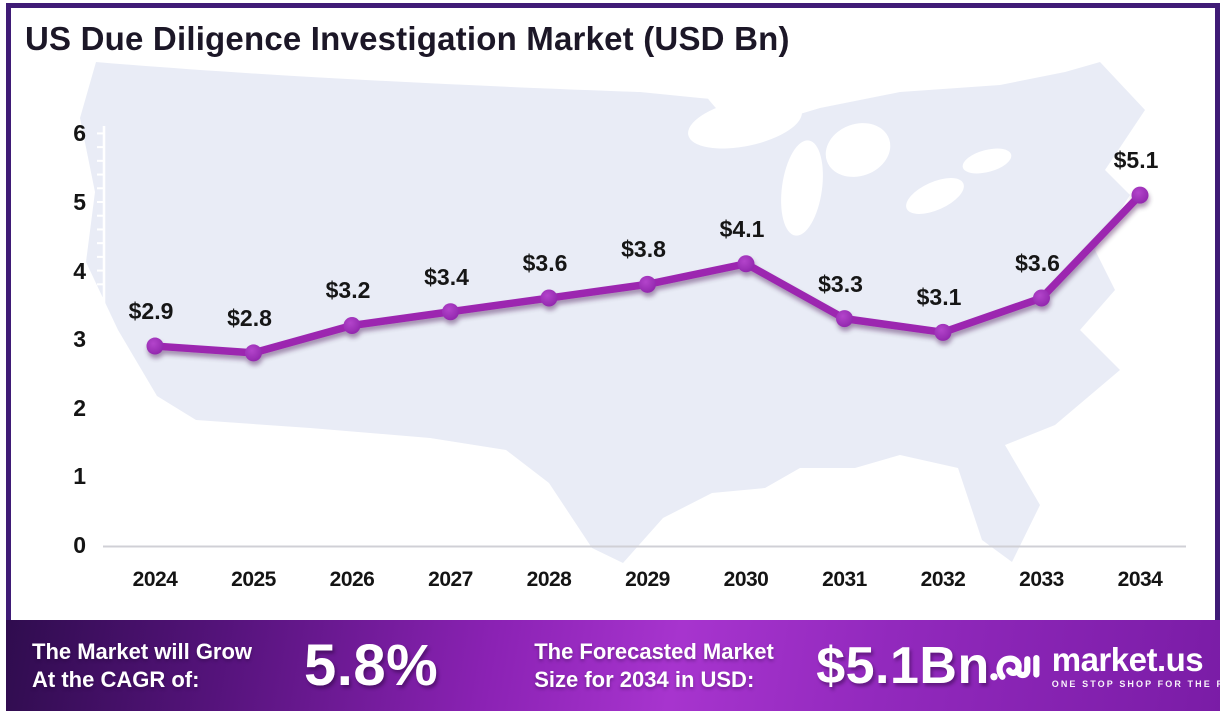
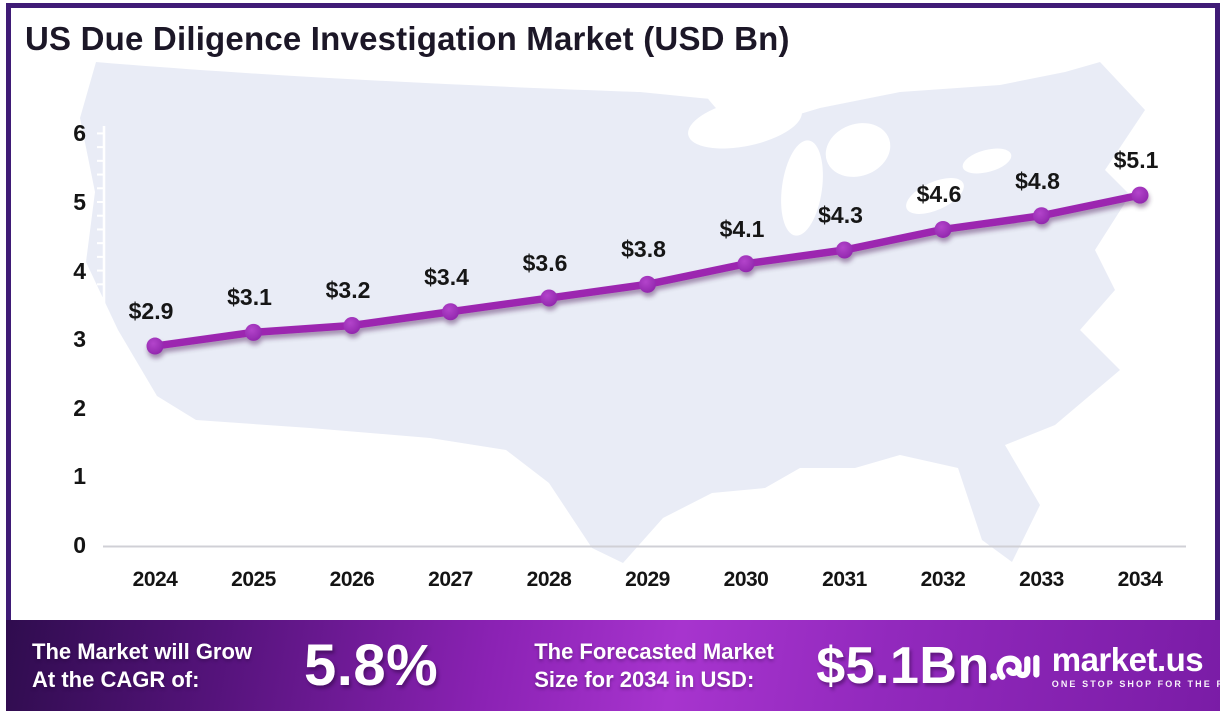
2025: $2.8 -> $3.1
2031: $3.3 -> $4.3
2032: $3.1 -> $4.6
2033: $3.6 -> $4.8
